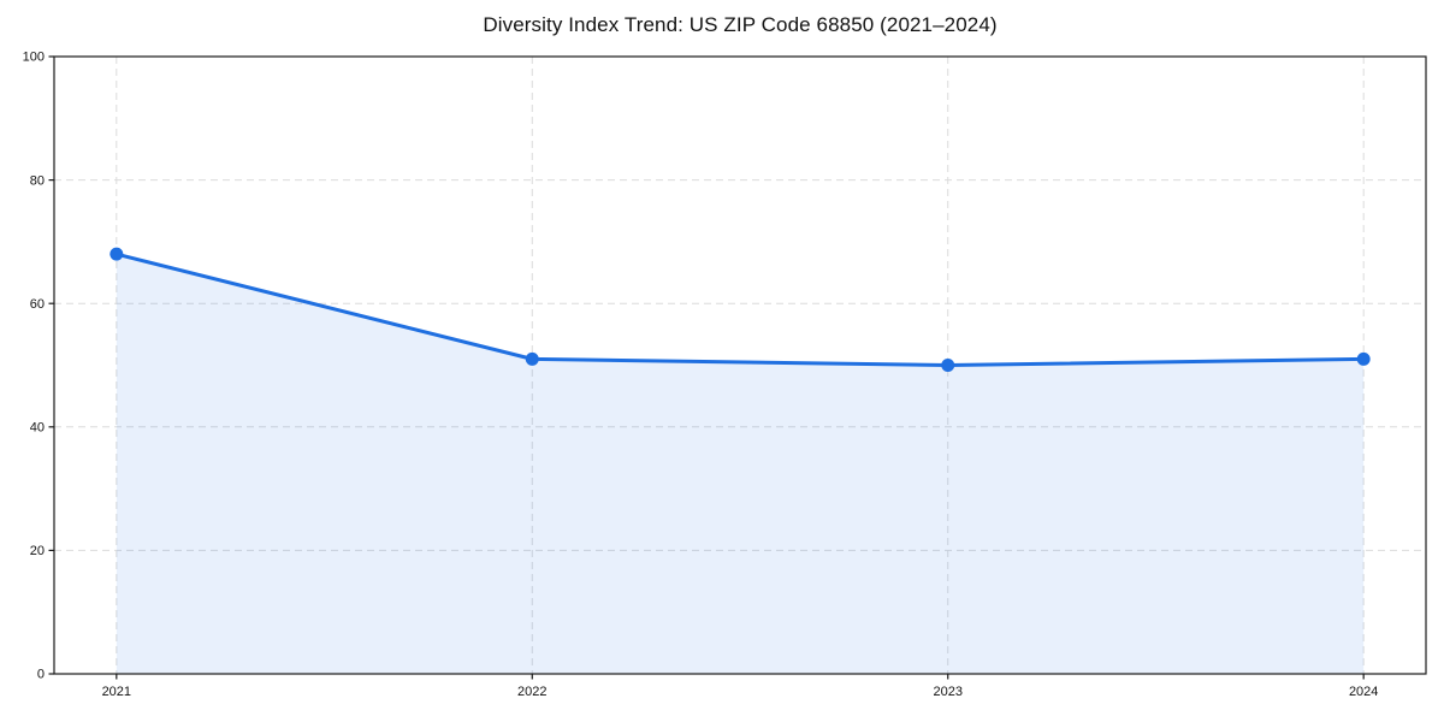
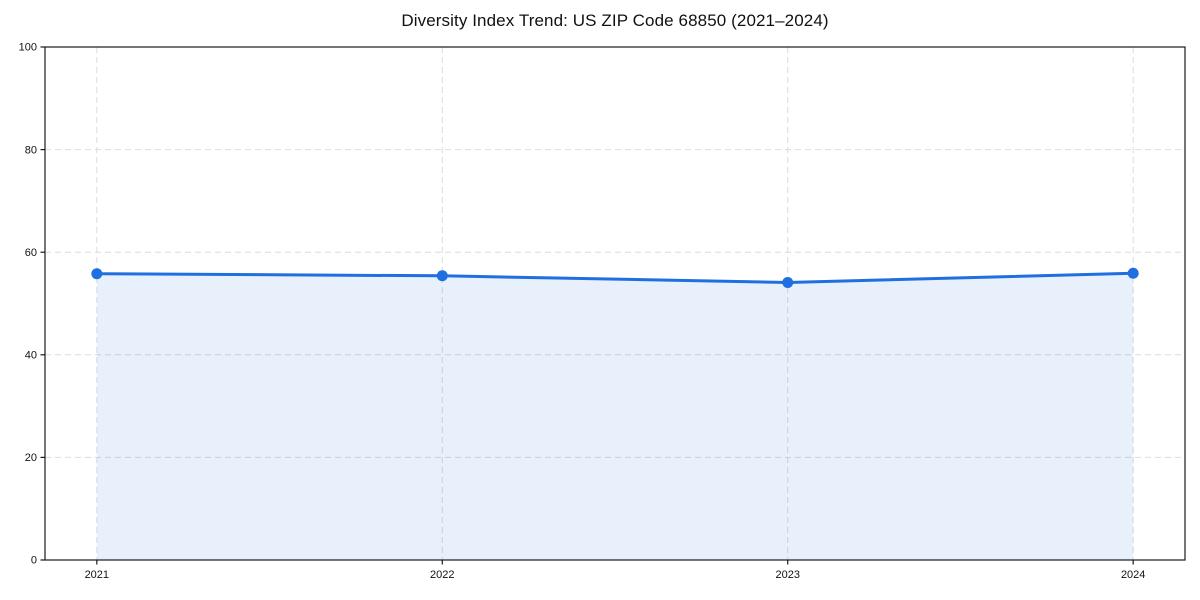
2021: 68 -> 56
2022: 51 -> 55
2023: 50 -> 54
2024: 51 -> 56
